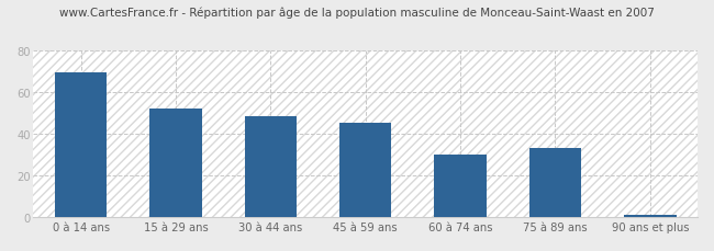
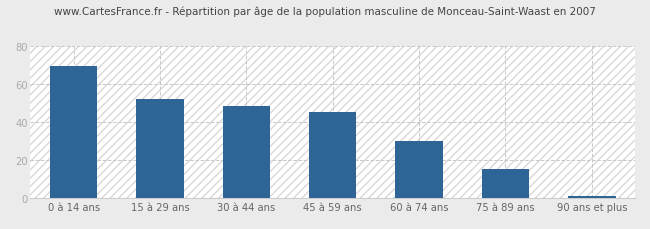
75 à 89 ans: 33 -> 15
